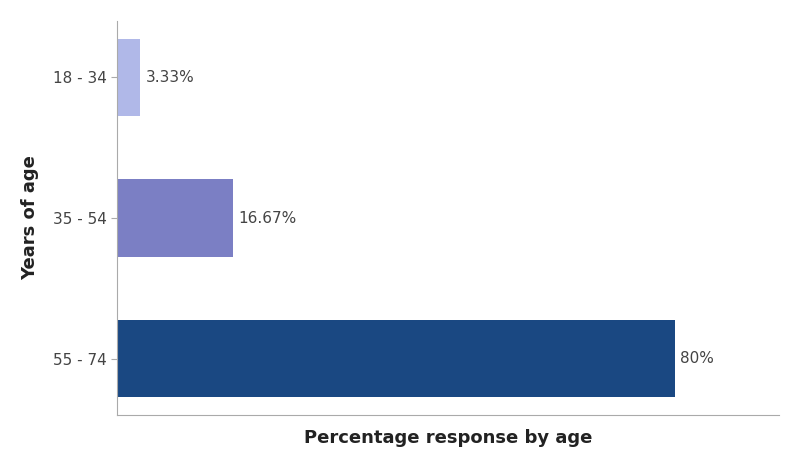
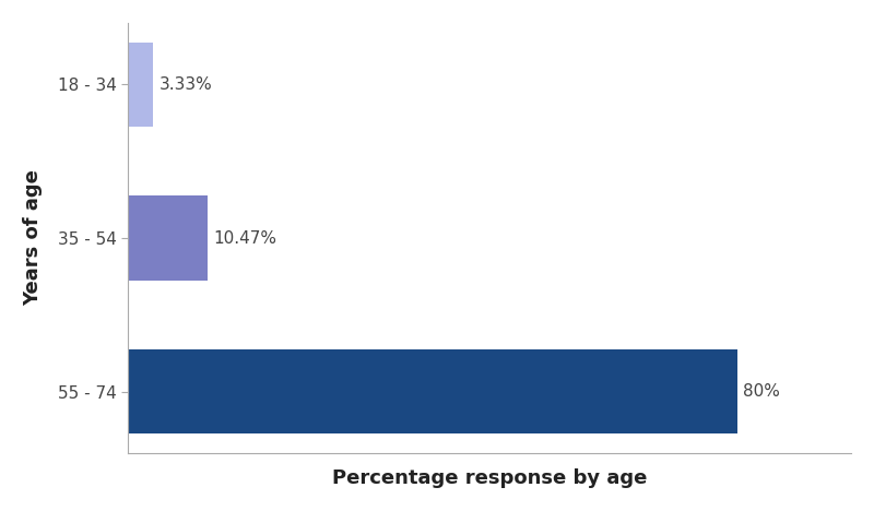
35 - 54: 16.67% -> 10.47%
